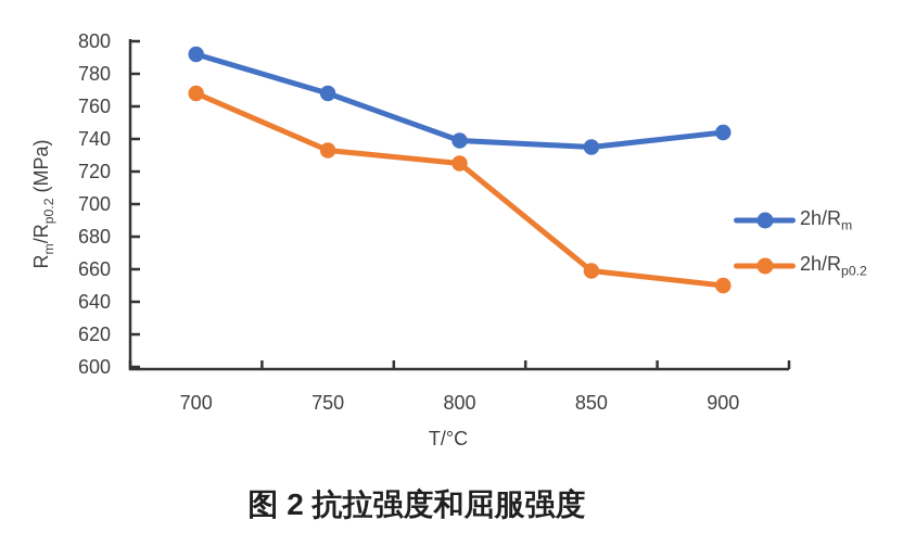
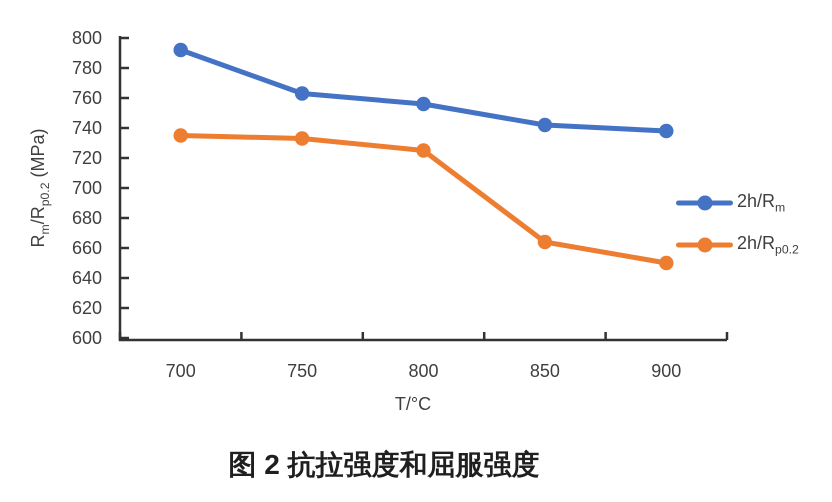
2h/Rp0.2/700: 768 -> 735
2h/Rm/750: 768 -> 763
2h/Rm/800: 739 -> 756
2h/Rm/850: 735 -> 742
2h/Rp0.2/850: 659 -> 664
2h/Rm/900: 744 -> 738
